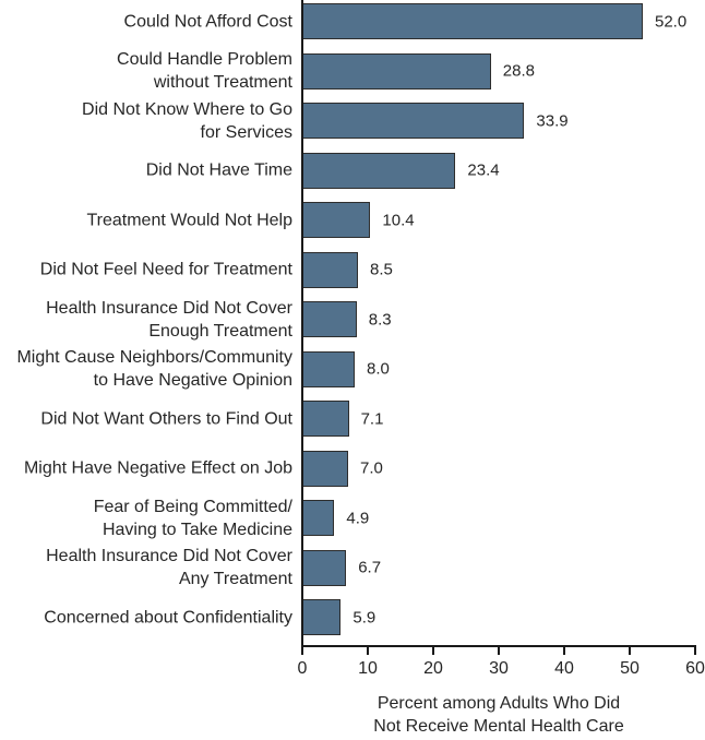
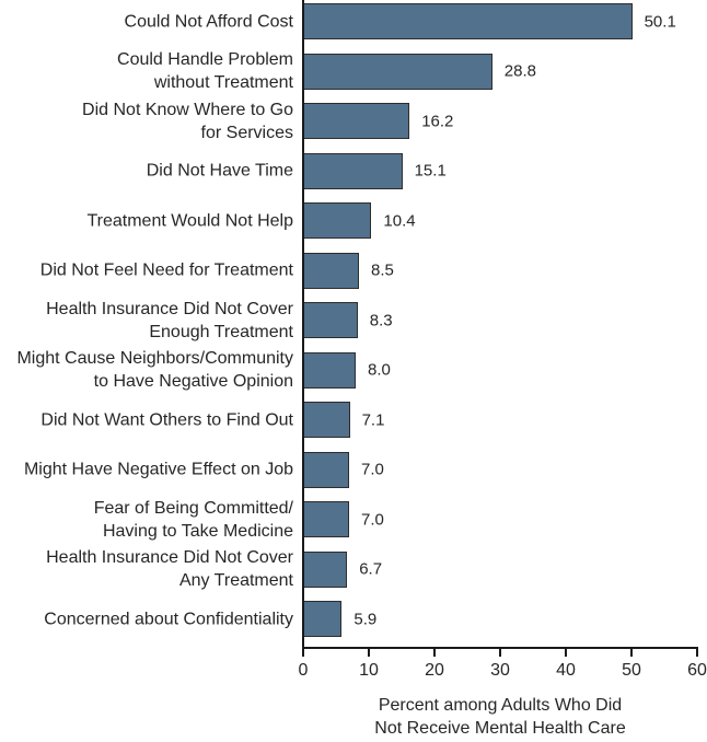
Could Not Afford Cost: 52.0 -> 50.1
Did Not Know Where to Go for Services: 33.9 -> 16.2
Did Not Have Time: 23.4 -> 15.1
Fear of Being Committed/ Having to Take Medicine: 4.9 -> 7.0
